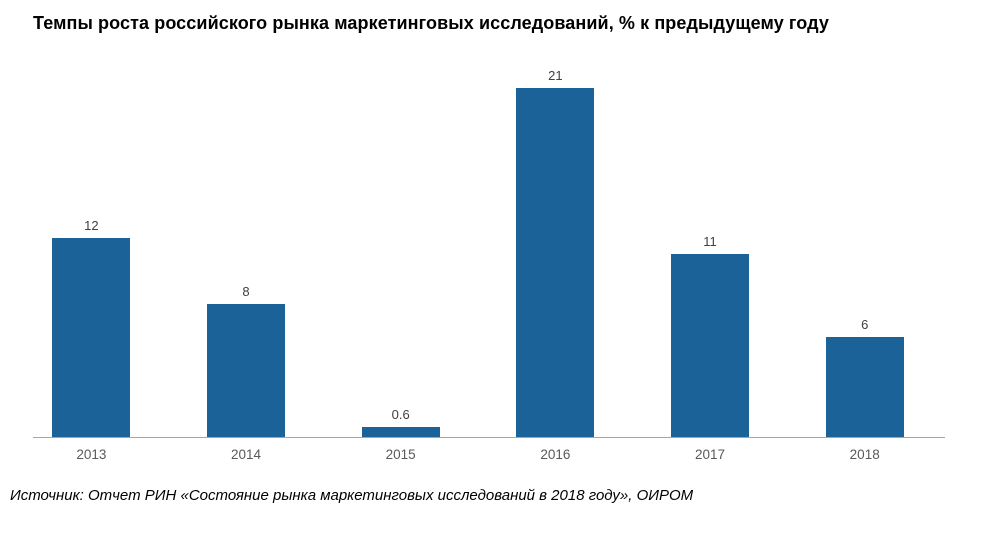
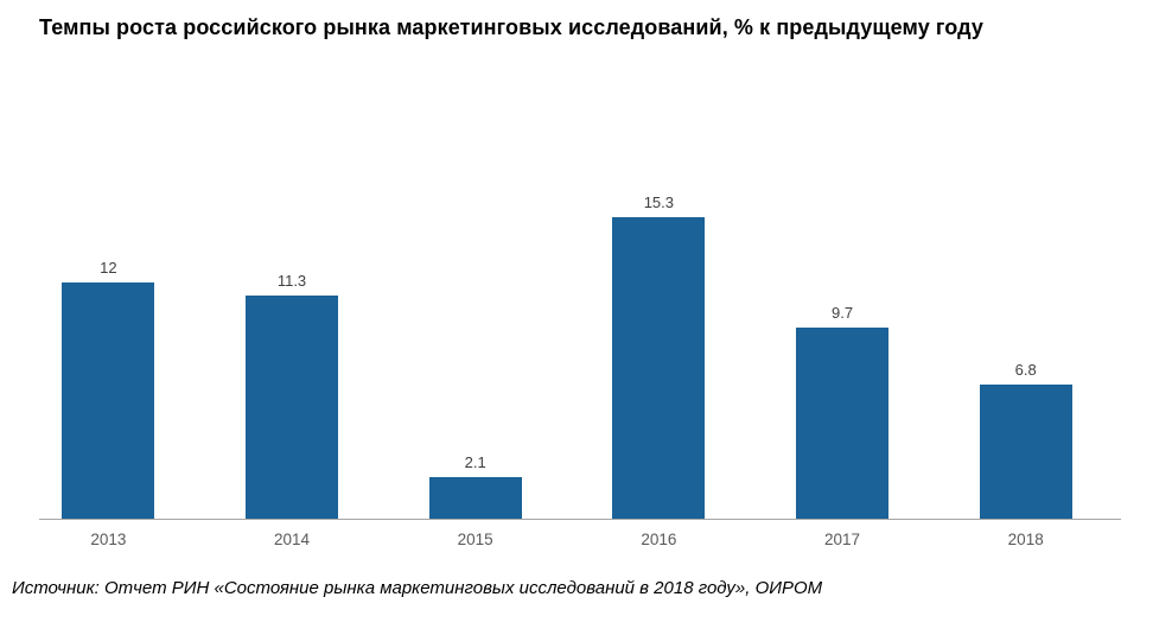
2014: 8 -> 11.3
2015: 0.6 -> 2.1
2016: 21 -> 15.3
2017: 11 -> 9.7
2018: 6 -> 6.8
